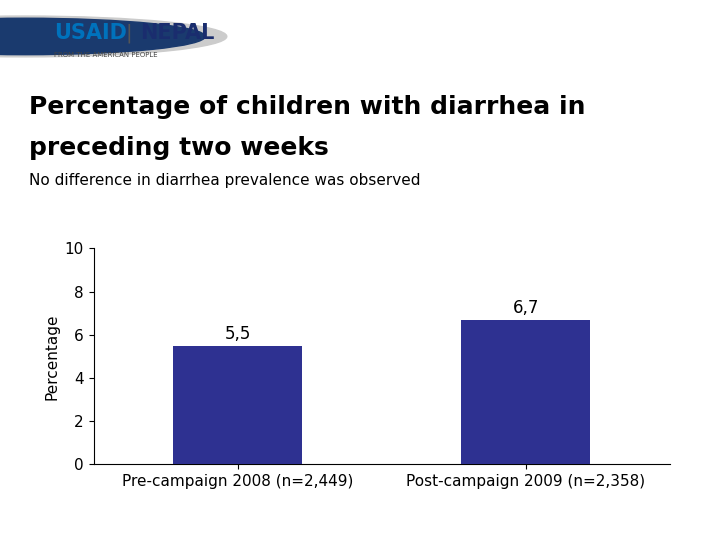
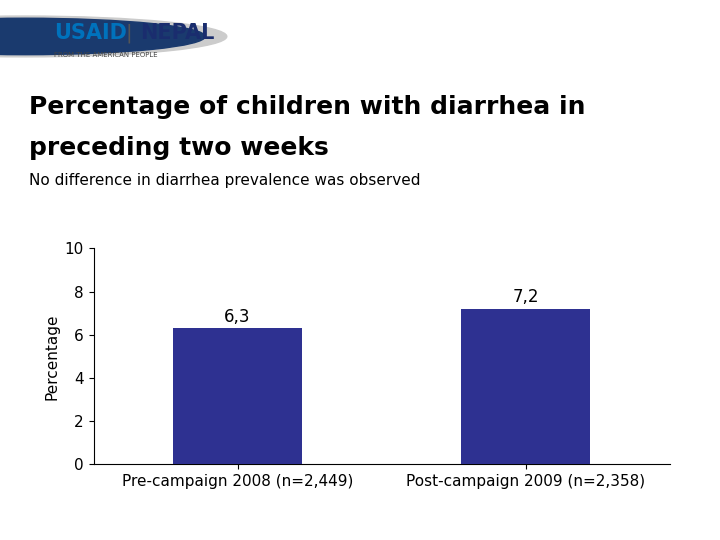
Pre-campaign 2008 (n=2,449): 5,5 -> 6,3
Post-campaign 2009 (n=2,358): 6,7 -> 7,2
